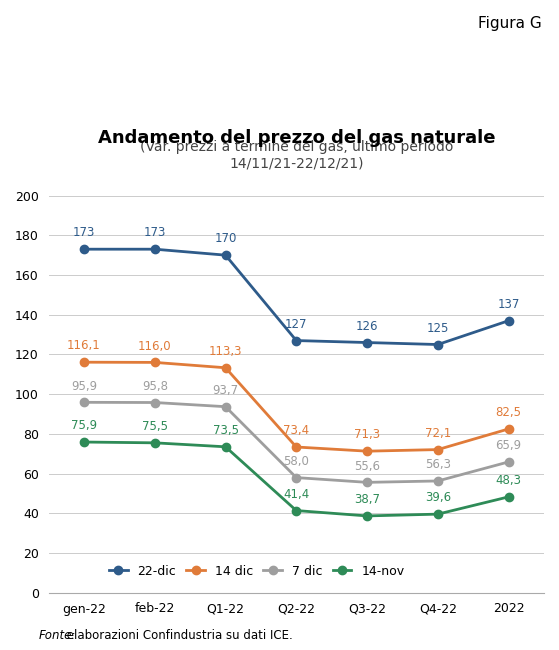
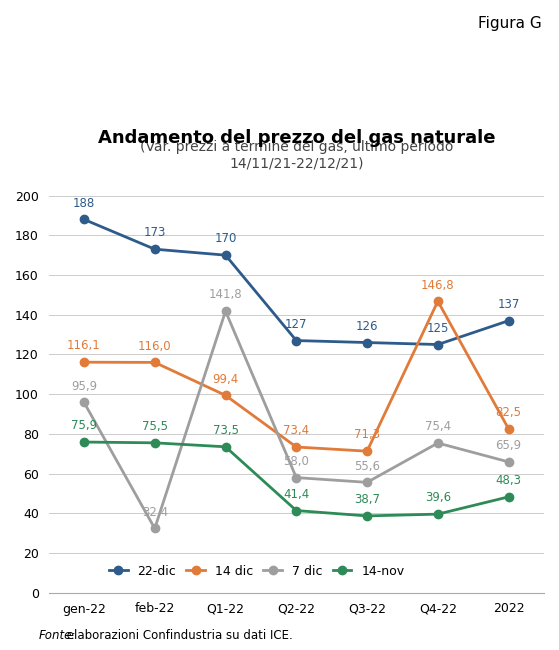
22-dic/gen-22: 173 -> 188
7 dic/feb-22: 95,8 -> 32,4
14 dic/Q1-22: 113,3 -> 99,4
7 dic/Q1-22: 93,7 -> 141,8
14 dic/Q4-22: 72,1 -> 146,8
7 dic/Q4-22: 56,3 -> 75,4
